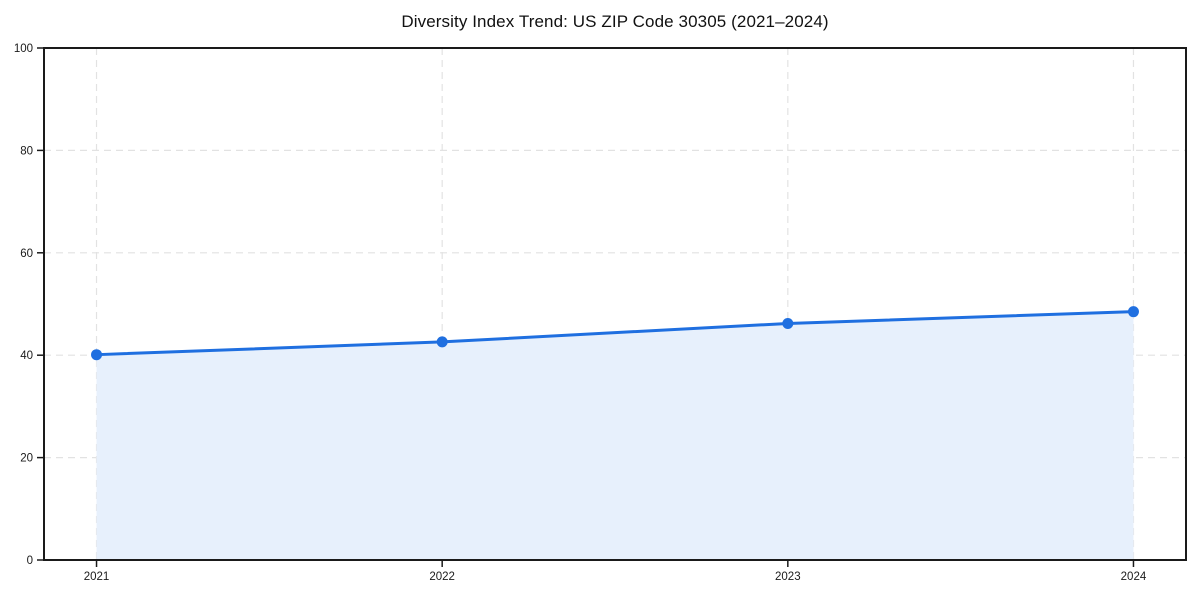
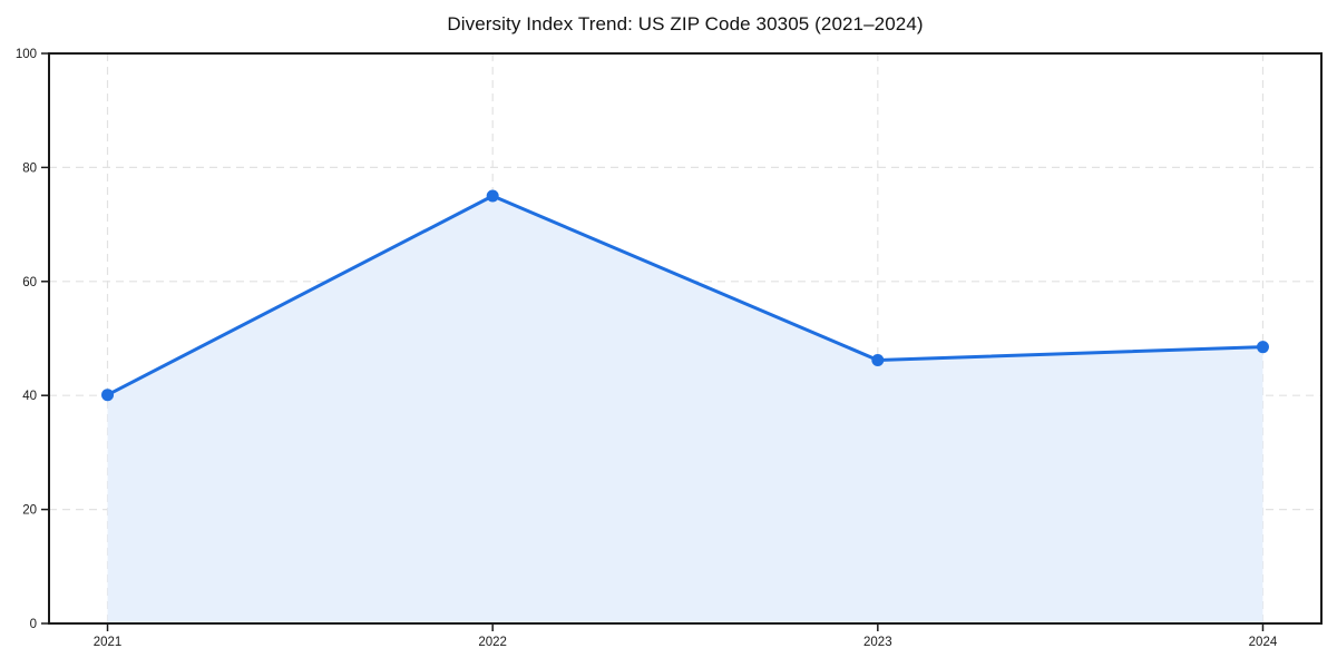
2022: 43 -> 75
